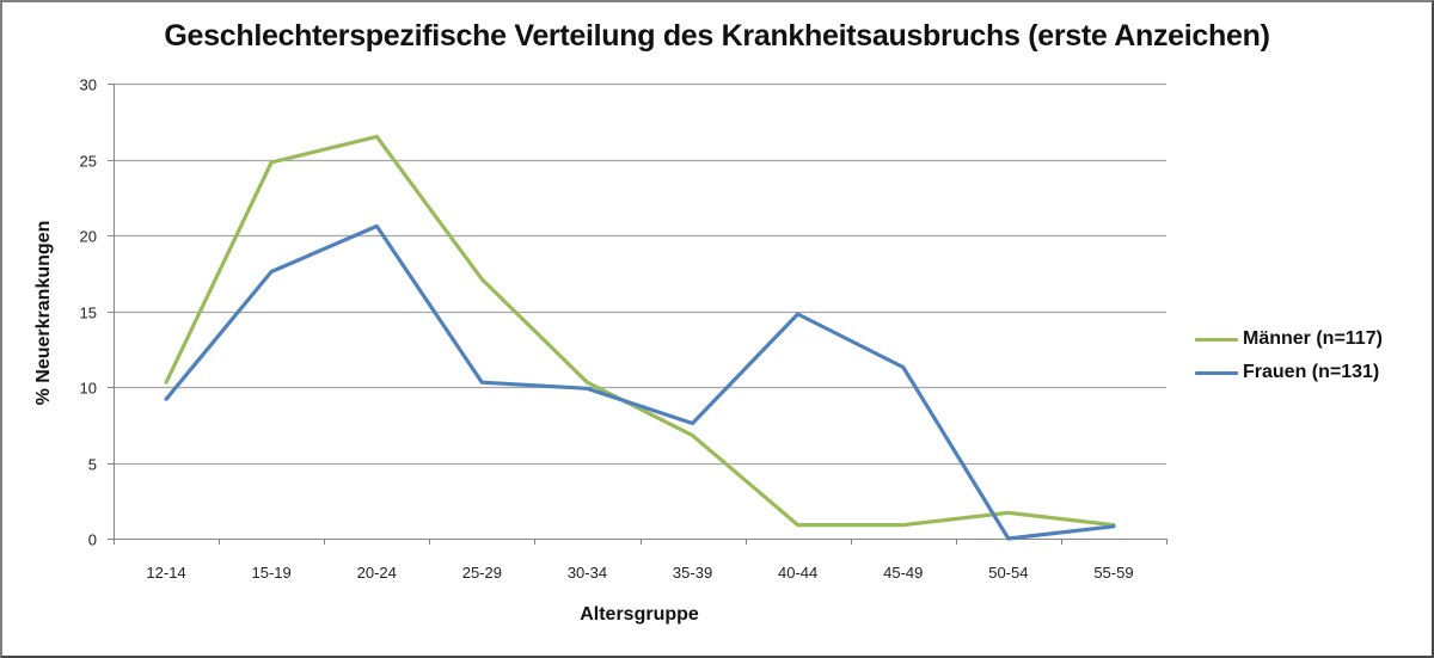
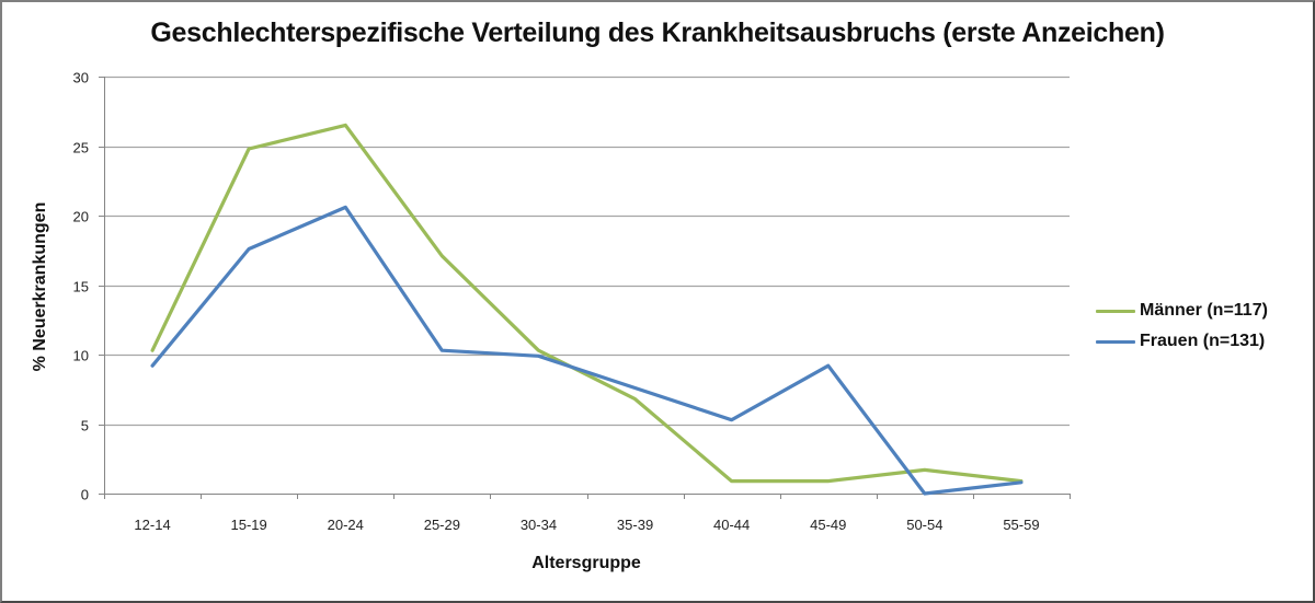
Frauen (n=131)/40-44: 14.8 -> 5.3
Frauen (n=131)/45-49: 11.3 -> 9.2
